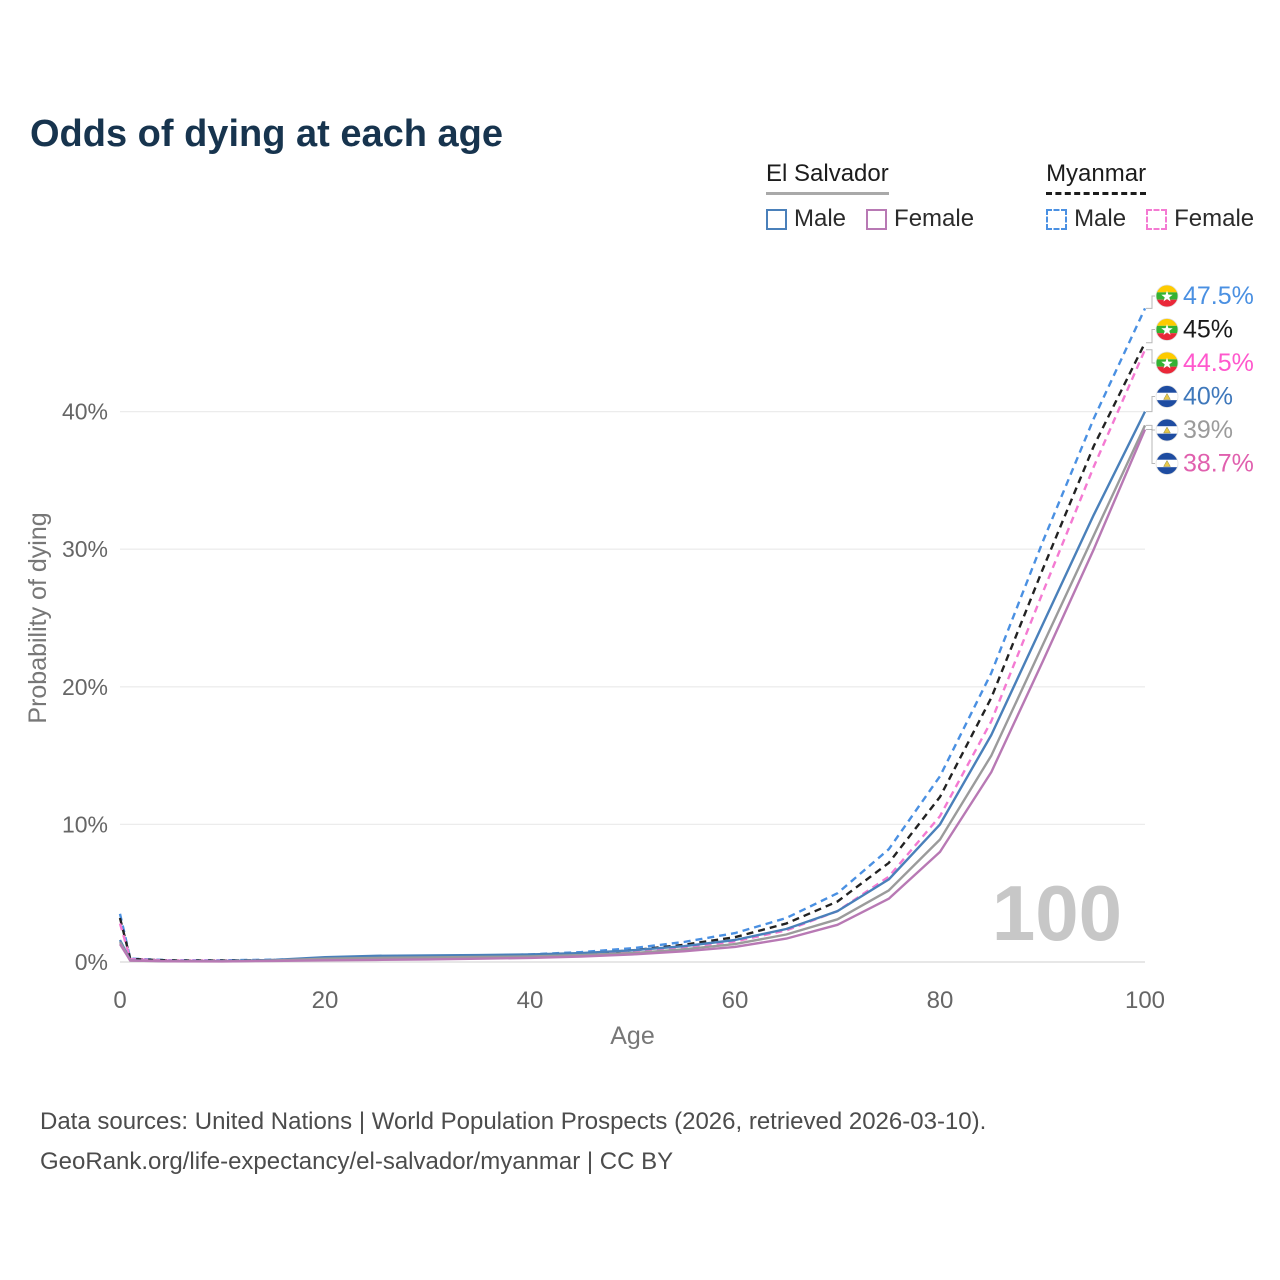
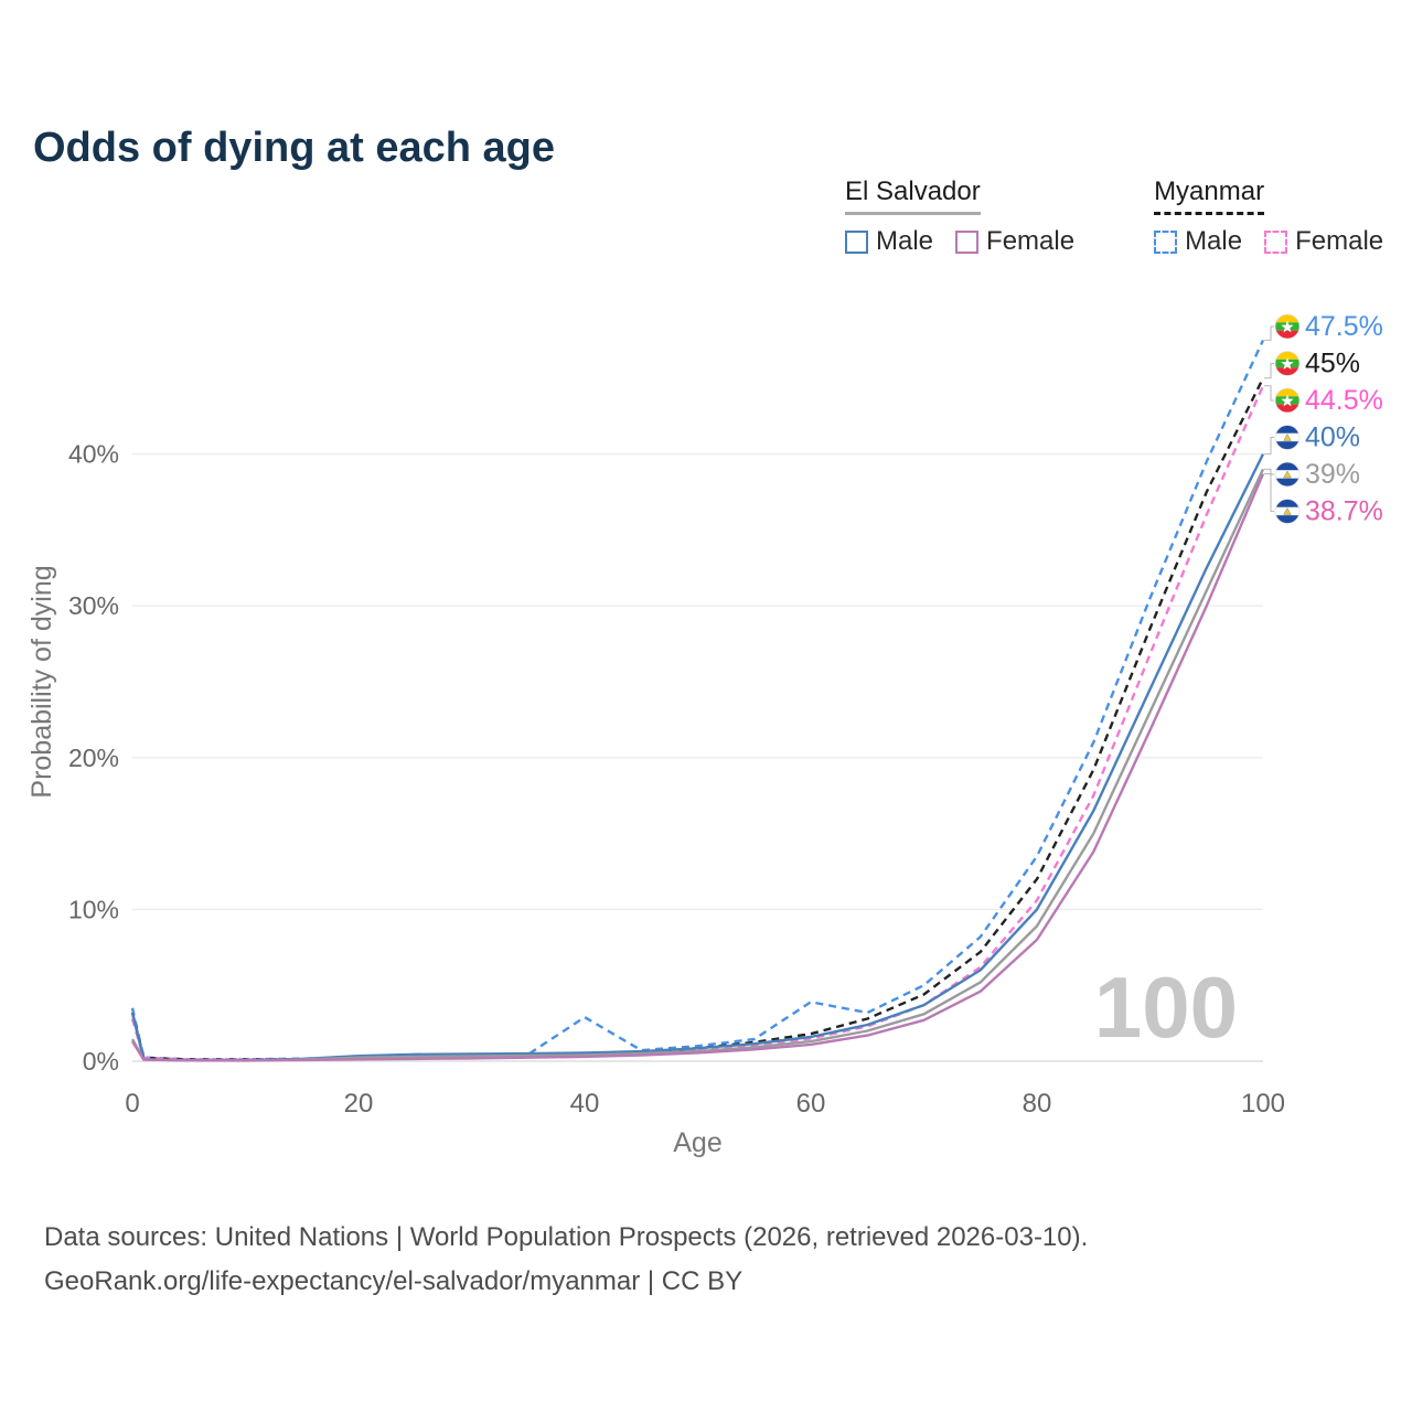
El Salvador Male/0: 1.6% -> 3.2%
Myanmar Male/40: 0.6% -> 2.9%
Myanmar Male/60: 2.1% -> 3.9%
